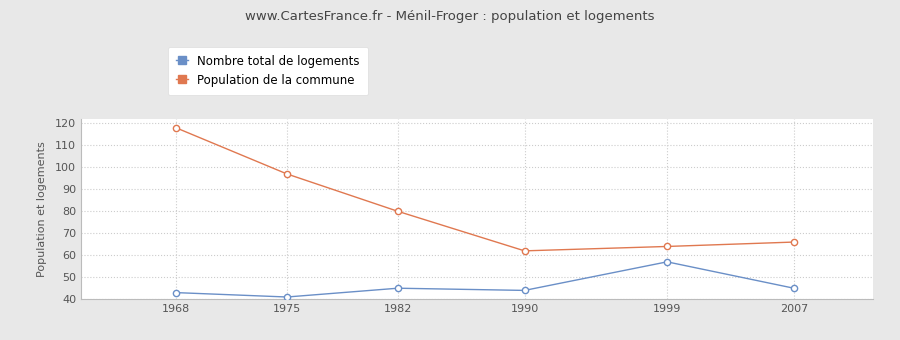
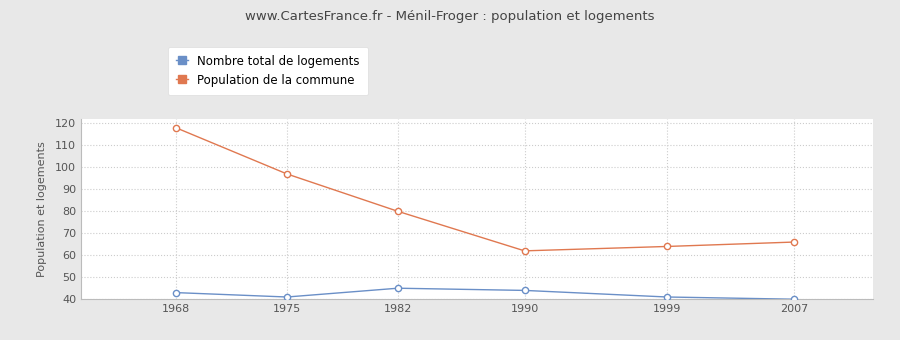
Nombre total de logements/1999: 57 -> 41
Nombre total de logements/2007: 45 -> 40
